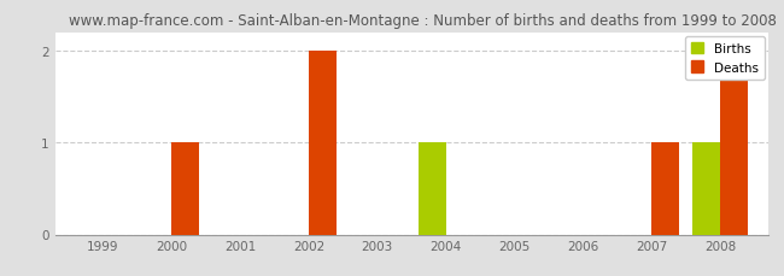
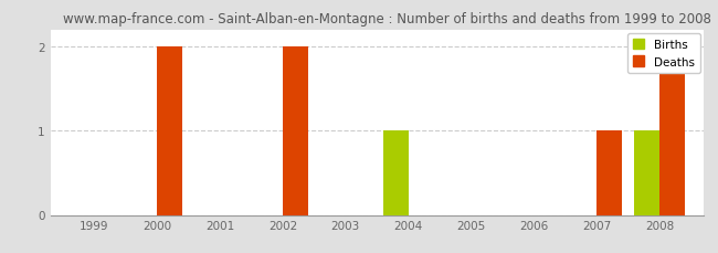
Deaths/2000: 1 -> 2
